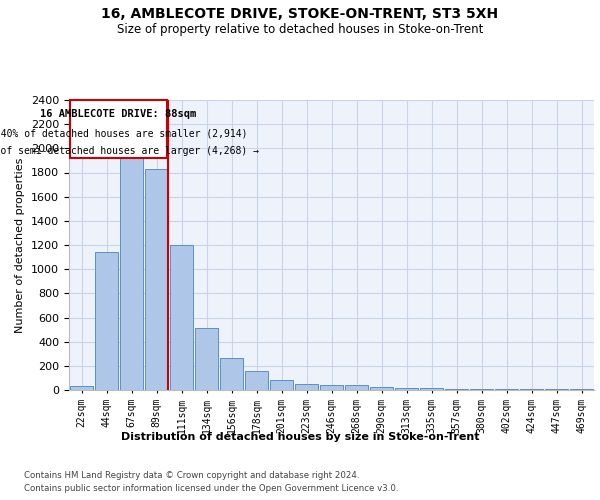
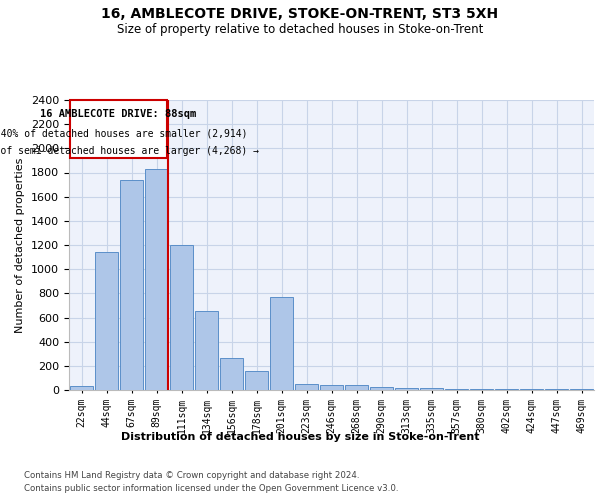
67sqm: 1940 -> 1740
134sqm: 510 -> 650
201sqm: 80 -> 770
